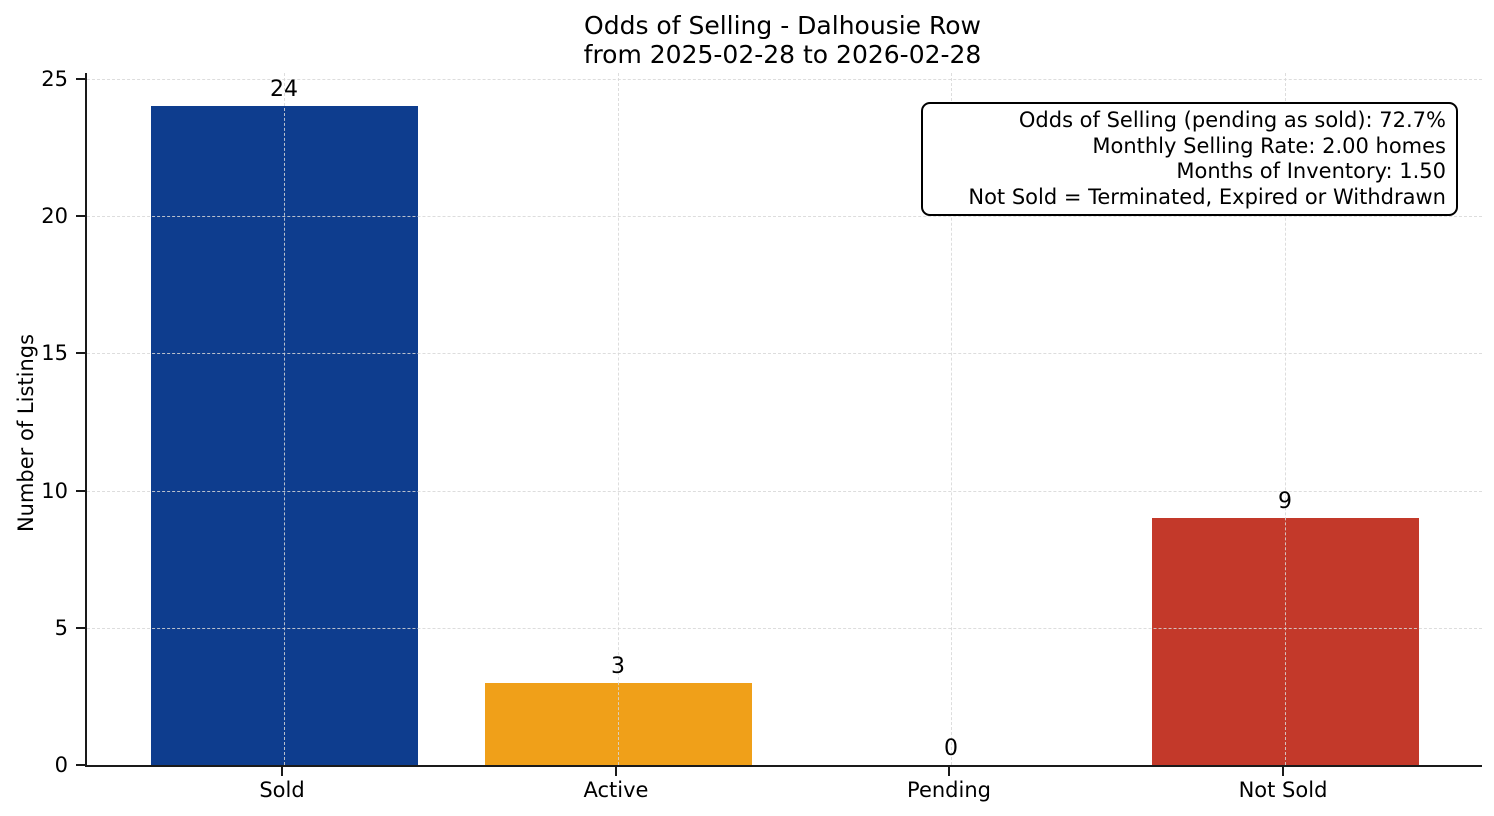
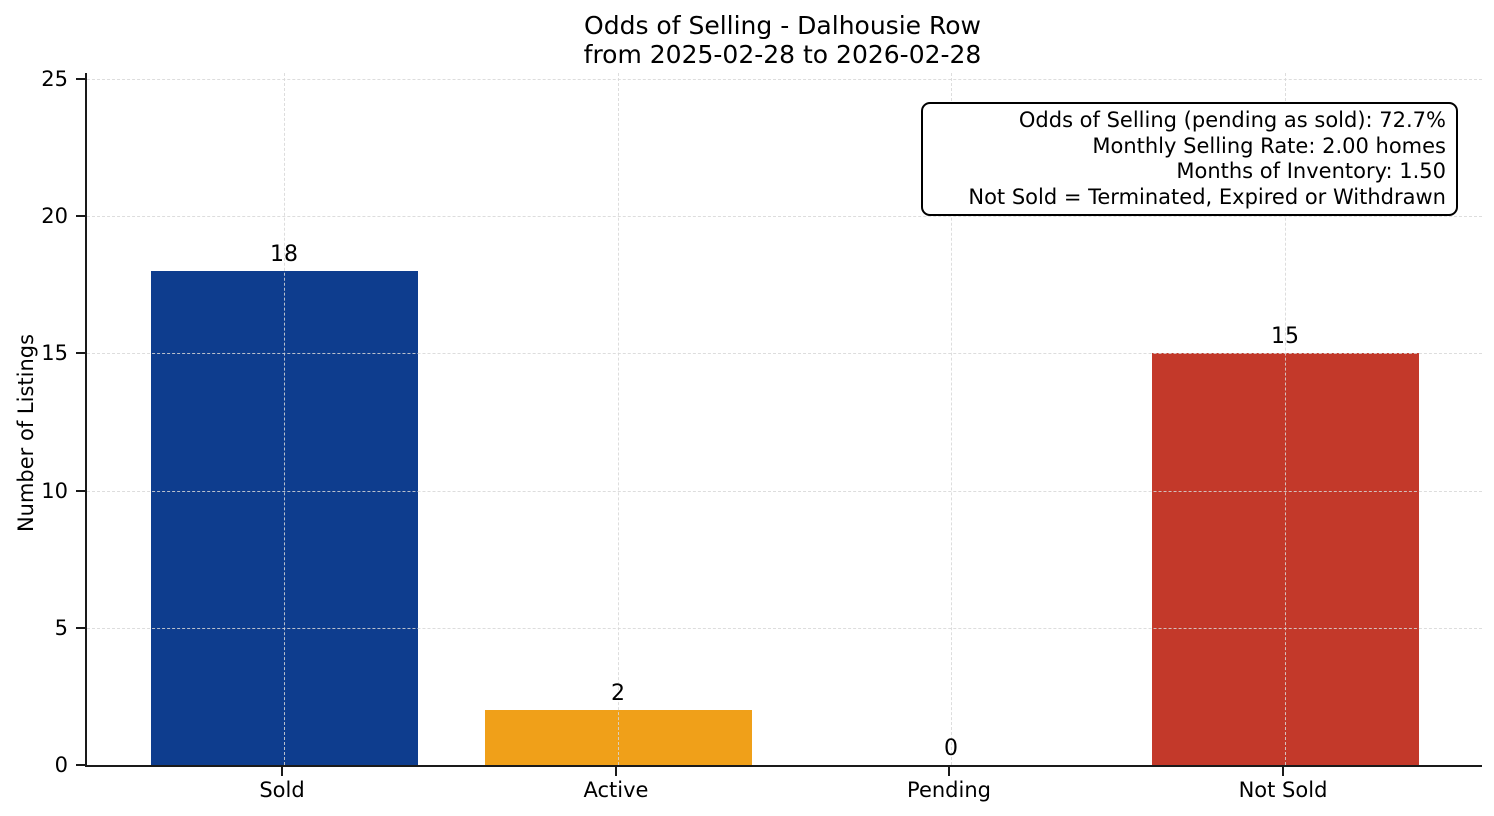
Sold: 24 -> 18
Active: 3 -> 2
Not Sold: 9 -> 15
